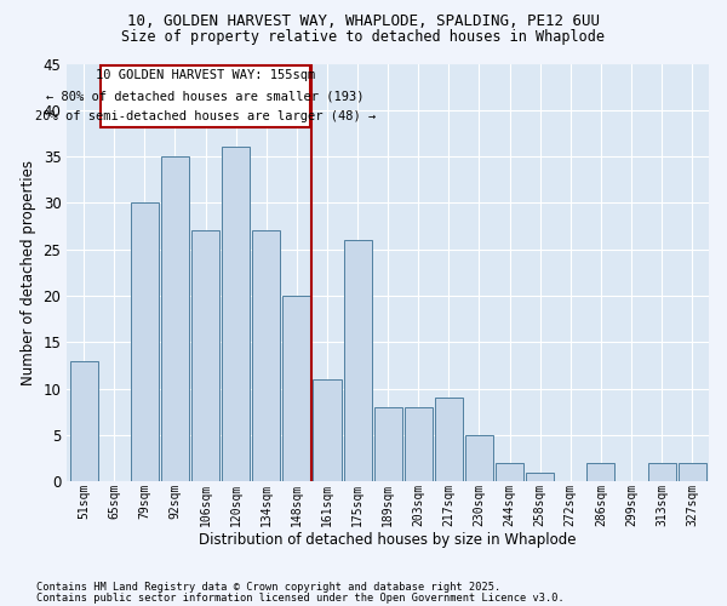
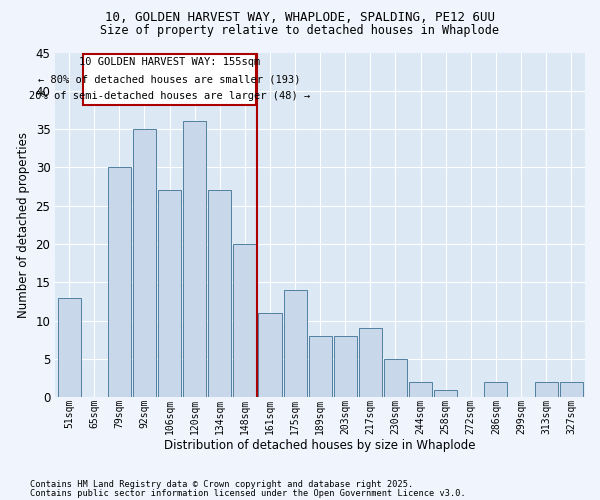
175sqm: 26 -> 14
